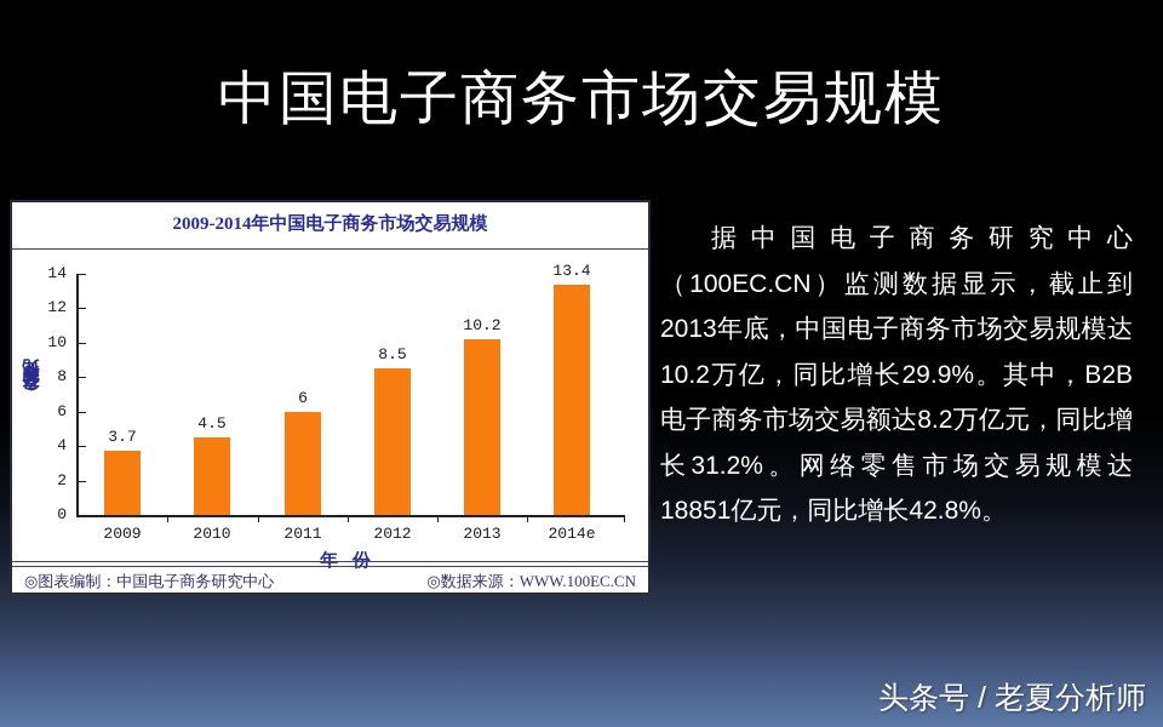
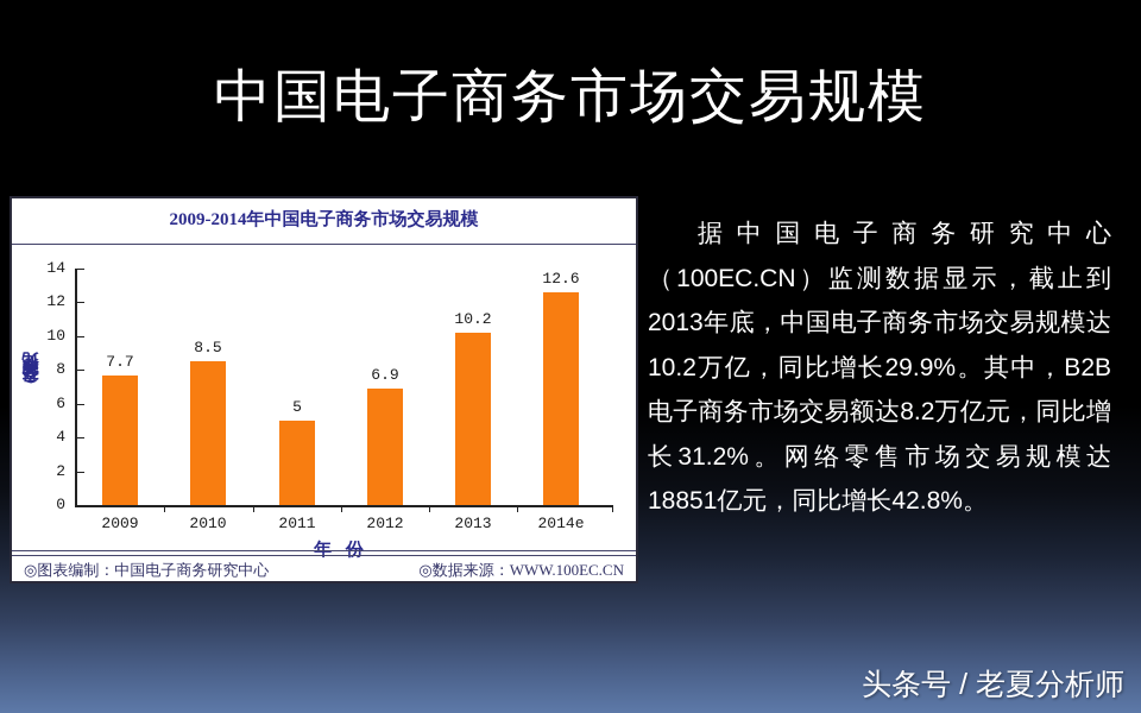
2009: 3.7 -> 7.7
2010: 4.5 -> 8.5
2011: 6 -> 5
2012: 8.5 -> 6.9
2014e: 13.4 -> 12.6
